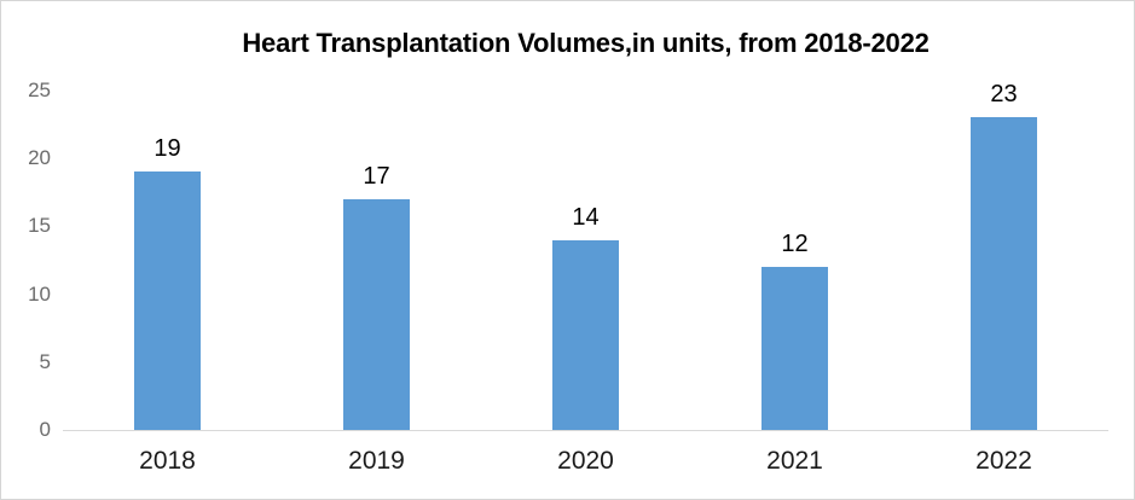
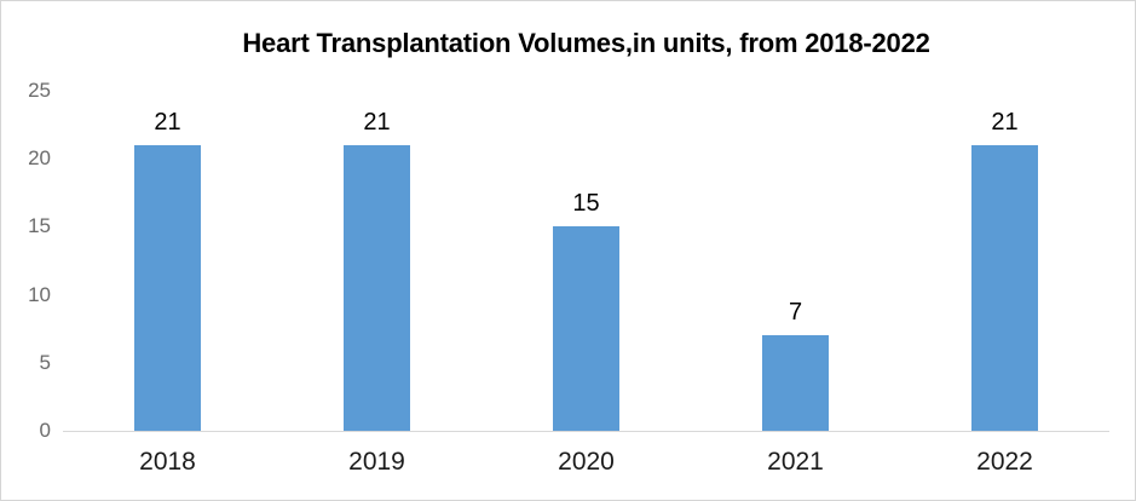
2018: 19 -> 21
2019: 17 -> 21
2020: 14 -> 15
2021: 12 -> 7
2022: 23 -> 21
